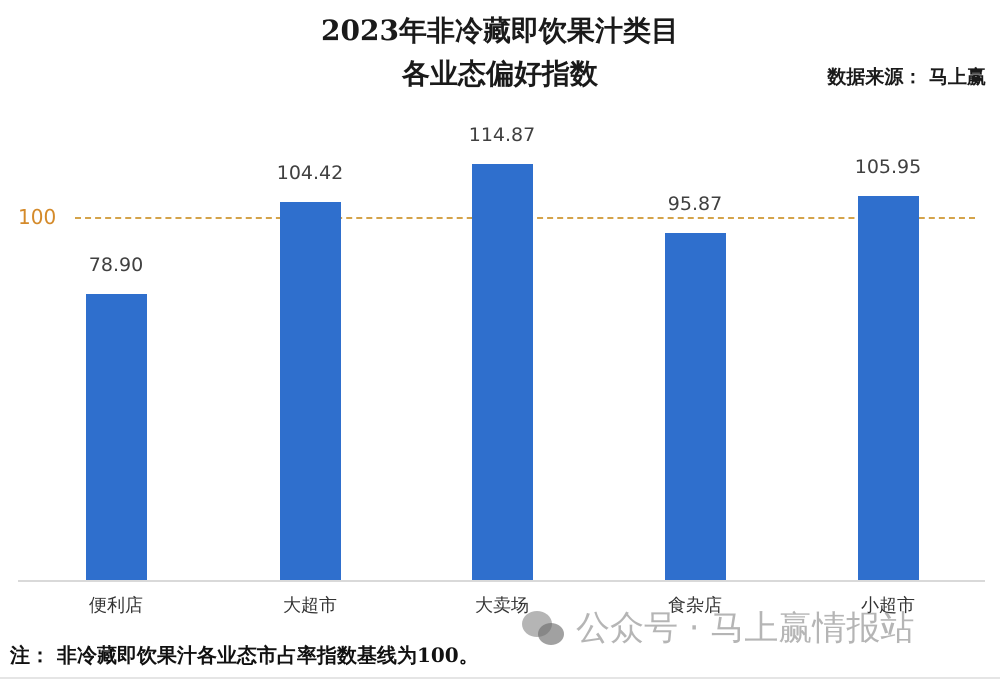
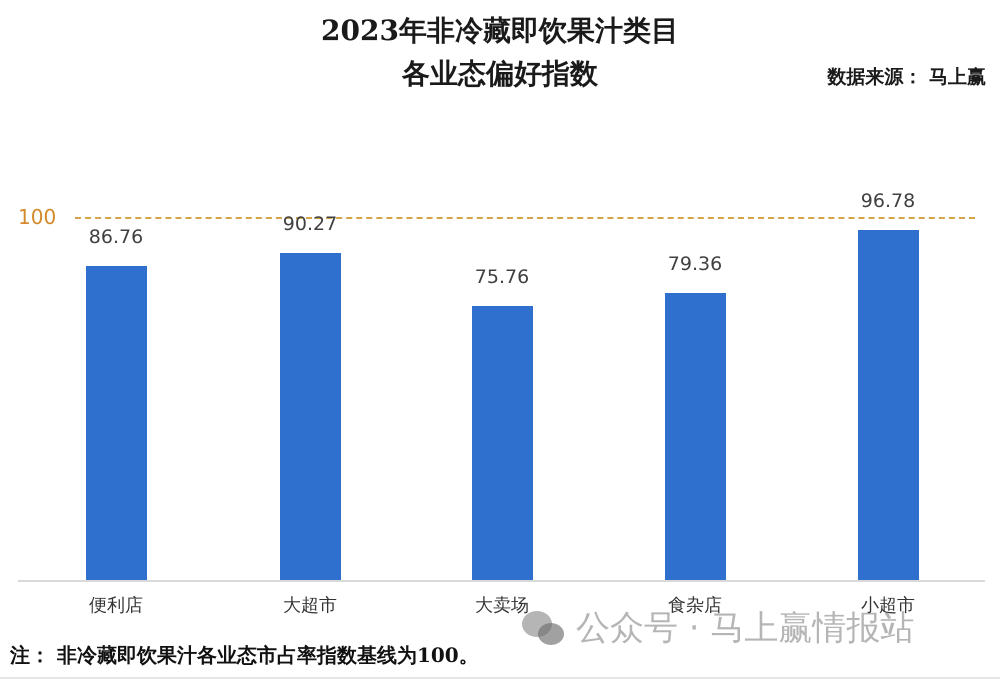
便利店: 78.90 -> 86.76
大超市: 104.42 -> 90.27
大卖场: 114.87 -> 75.76
食杂店: 95.87 -> 79.36
小超市: 105.95 -> 96.78
